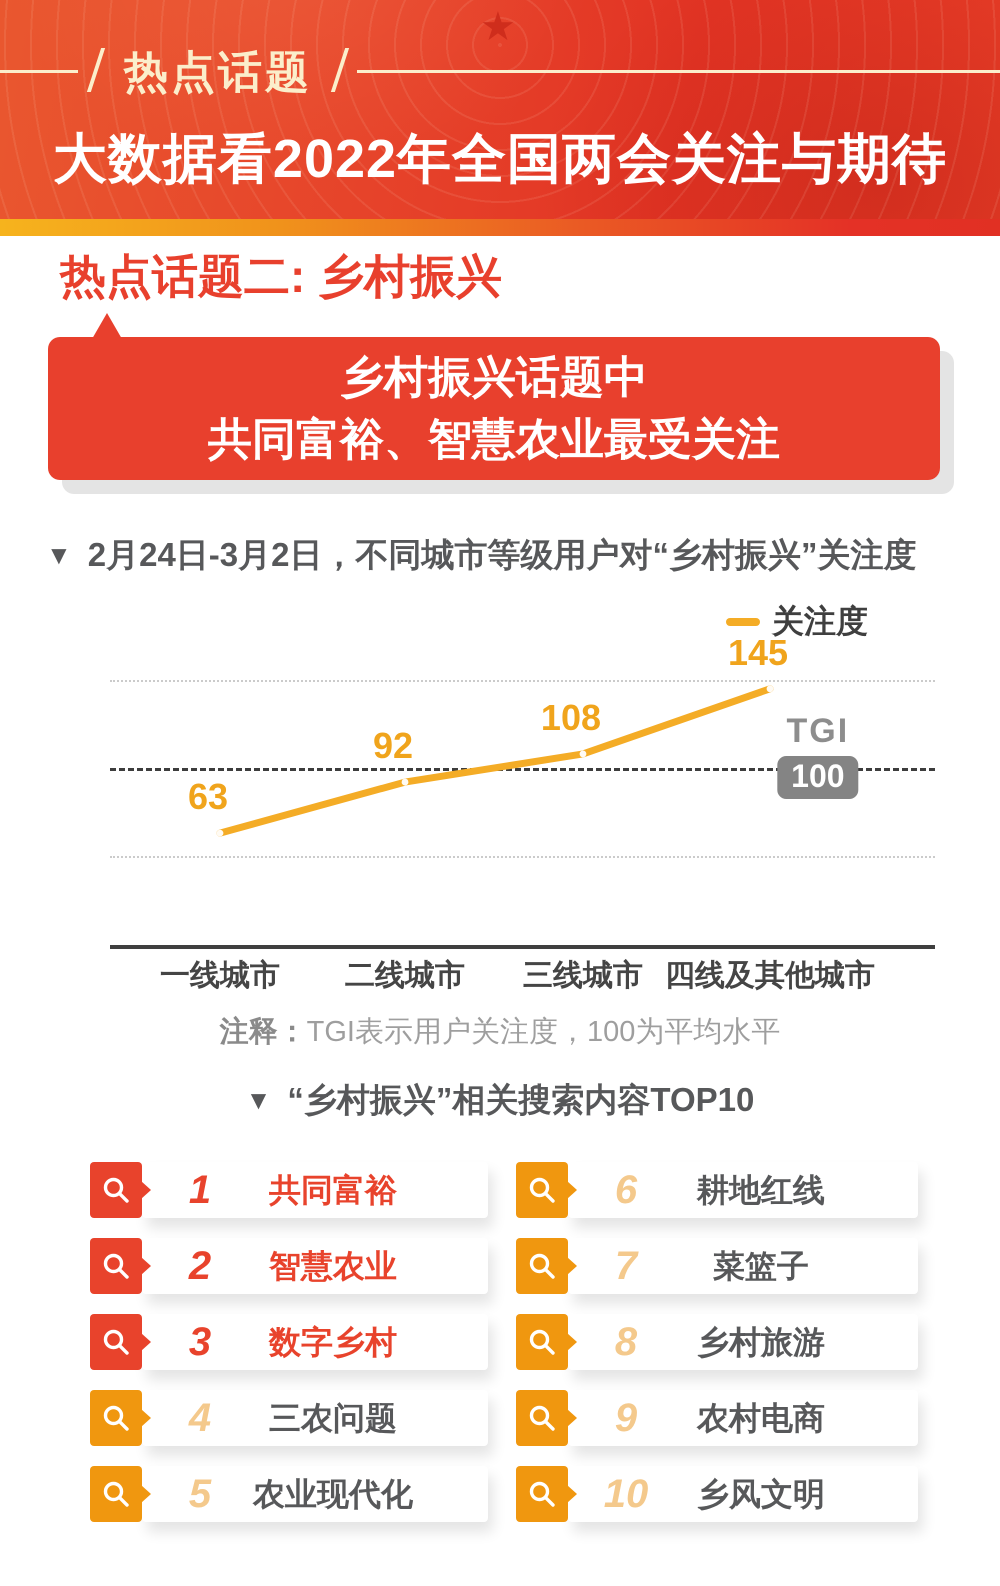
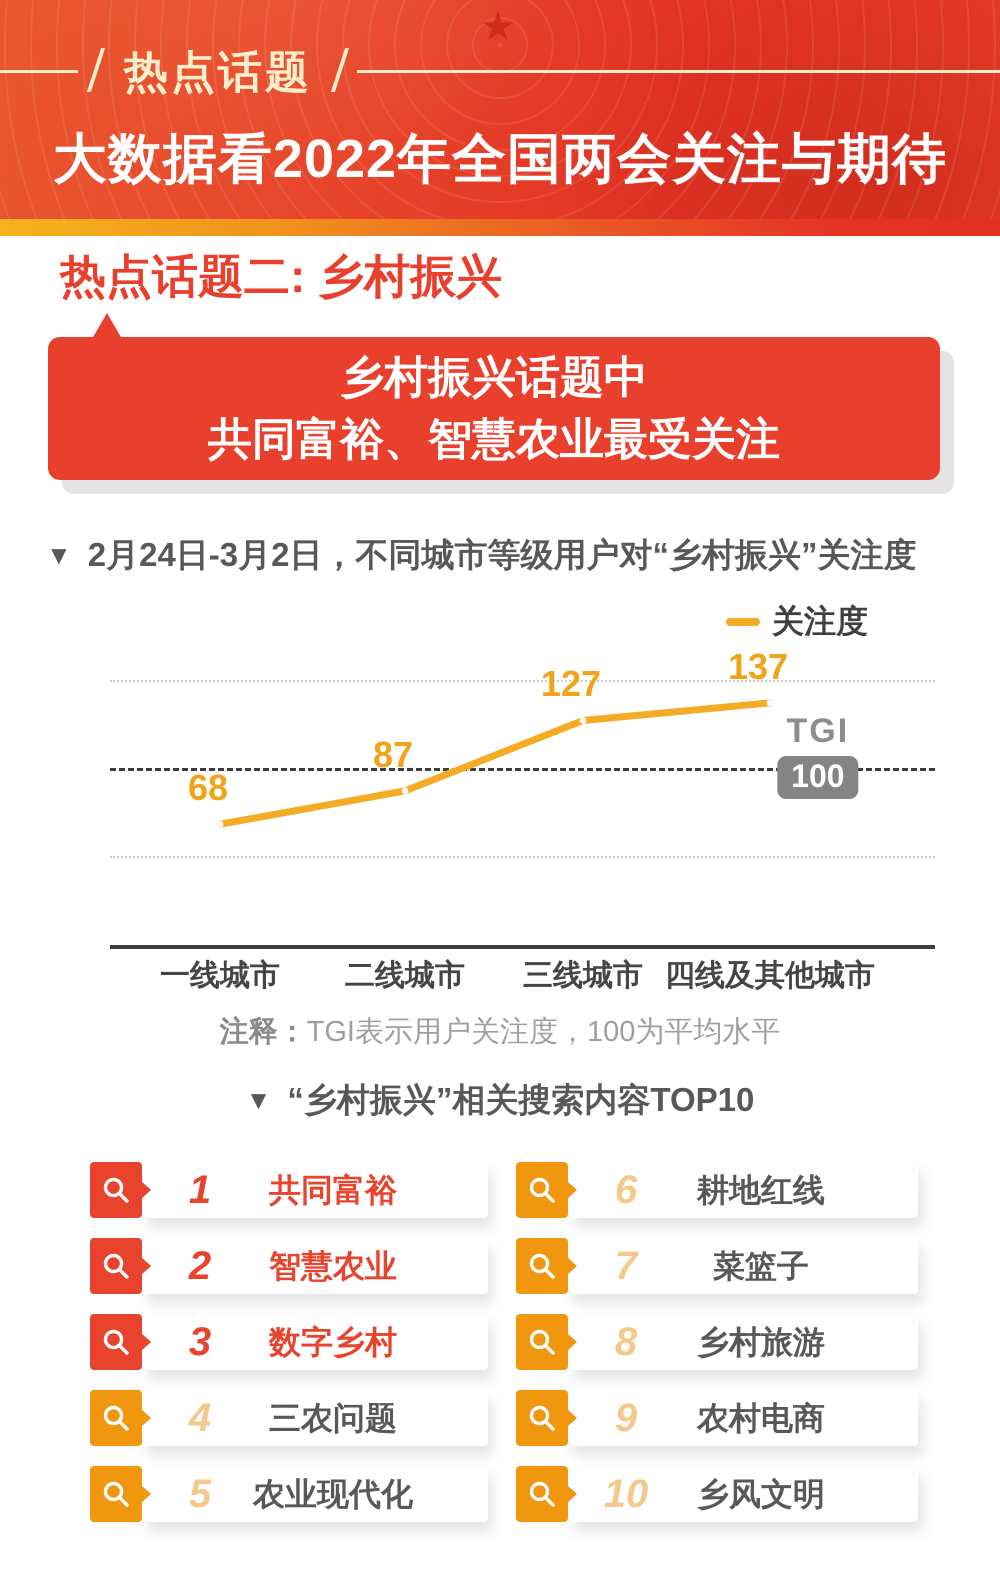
一线城市: 63 -> 68
二线城市: 92 -> 87
三线城市: 108 -> 127
四线及其他城市: 145 -> 137
